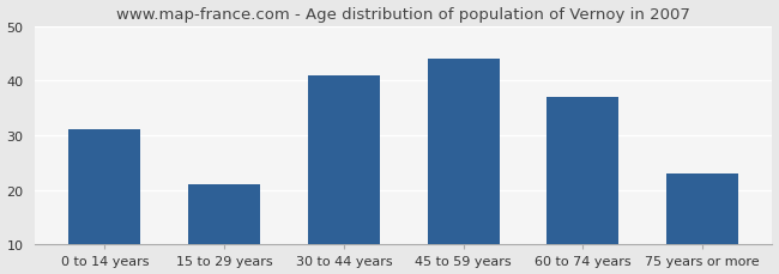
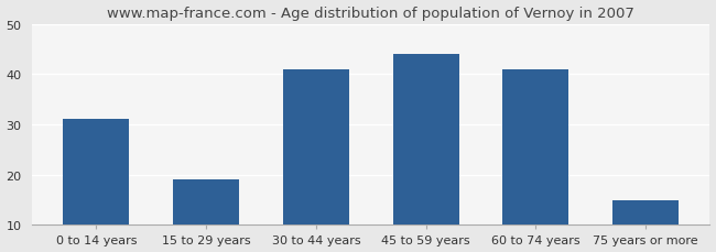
15 to 29 years: 21 -> 19
60 to 74 years: 37 -> 41
75 years or more: 23 -> 15
